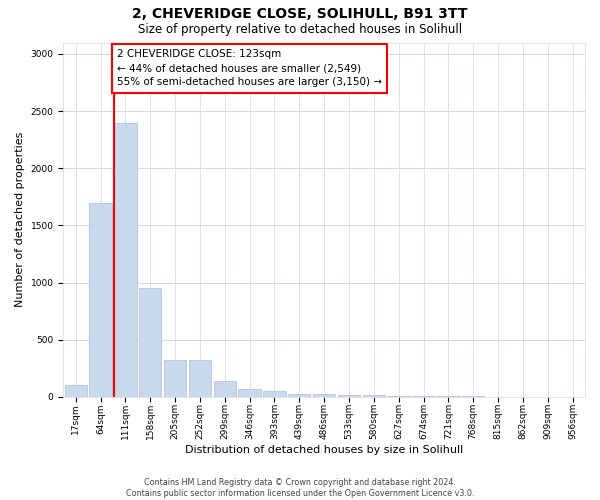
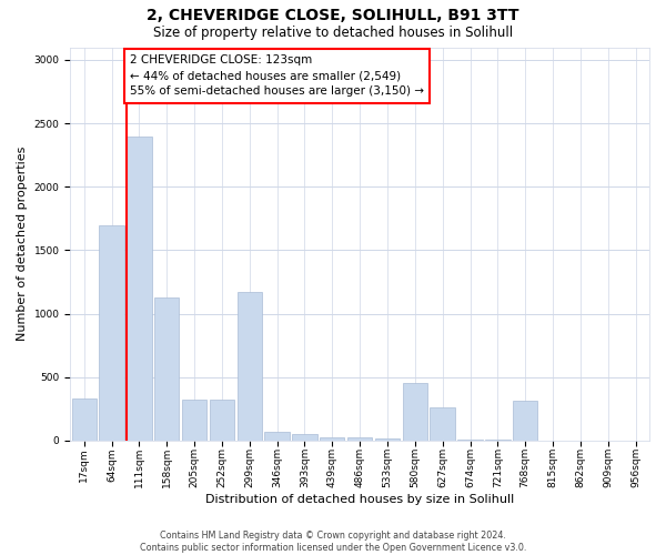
17sqm: 100 -> 330
158sqm: 950 -> 1130
299sqm: 140 -> 1170
580sqm: 20 -> 450
627sqm: 10 -> 260
768sqm: 0 -> 310
